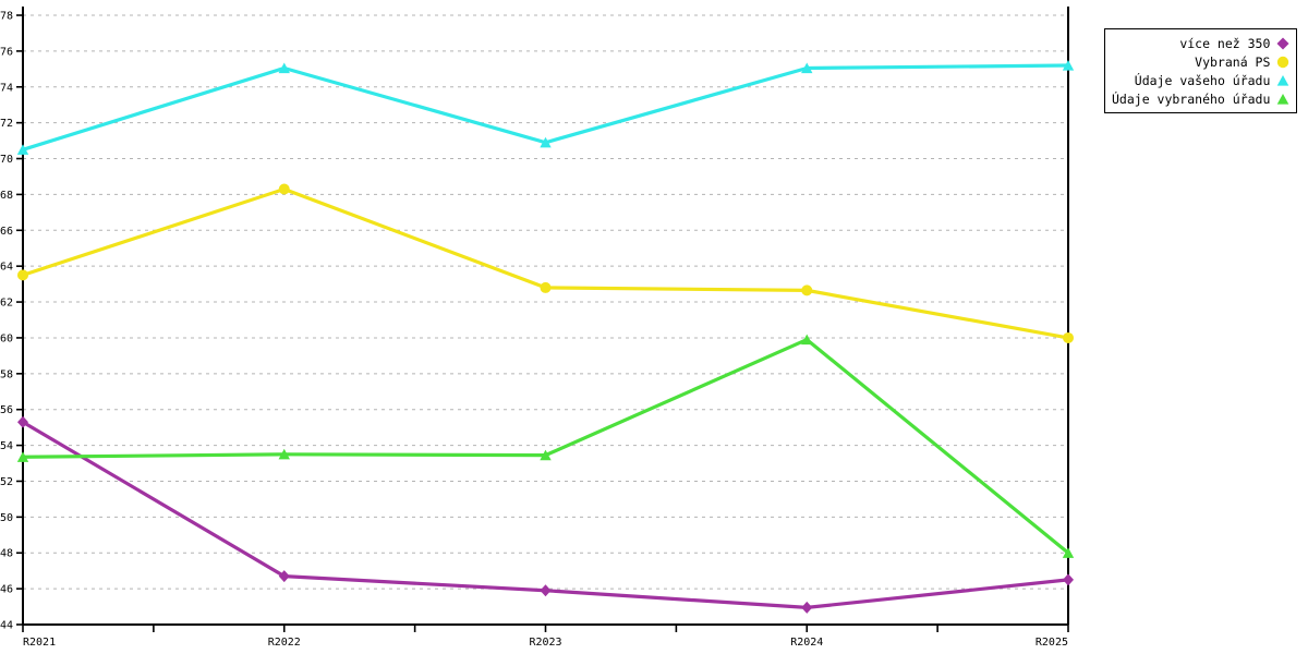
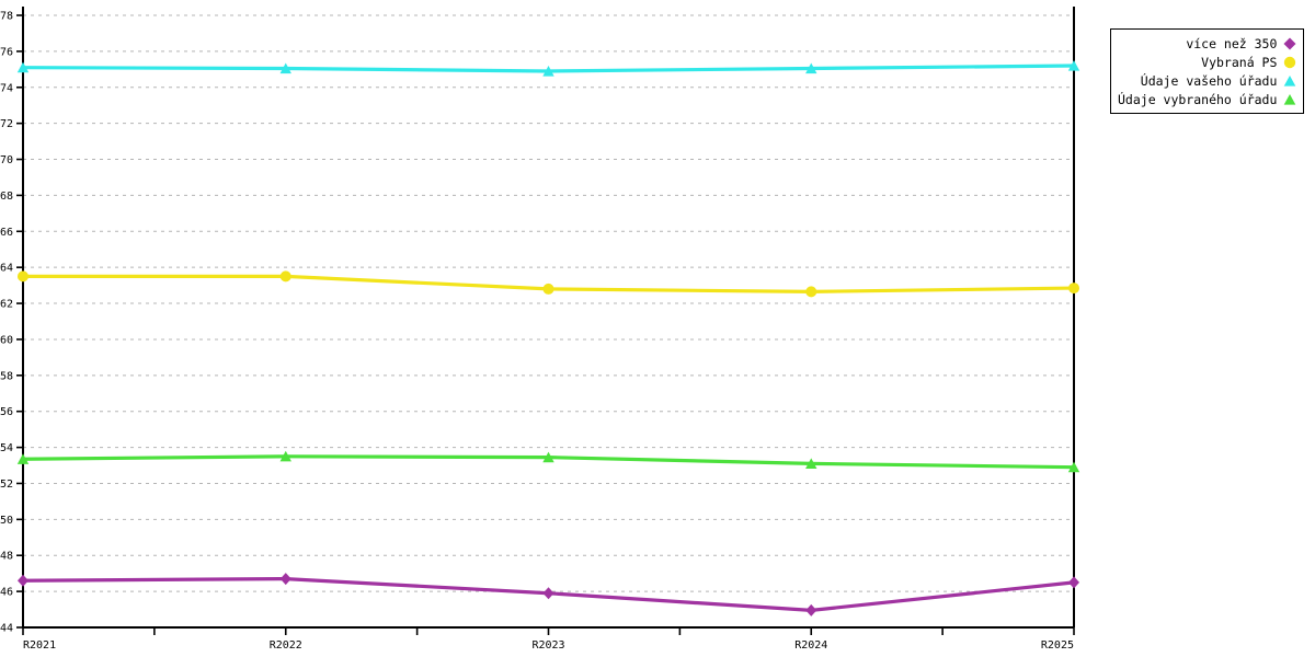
více než 350/R2021: 55.3 -> 46.6
Údaje vašeho úřadu/R2021: 70.5 -> 75.1
Vybraná PS/R2022: 68.3 -> 63.5
Údaje vašeho úřadu/R2023: 70.9 -> 74.9
Údaje vybraného úřadu/R2024: 59.9 -> 53.1
Vybraná PS/R2025: 60.0 -> 62.9
Údaje vybraného úřadu/R2025: 48.0 -> 52.9
